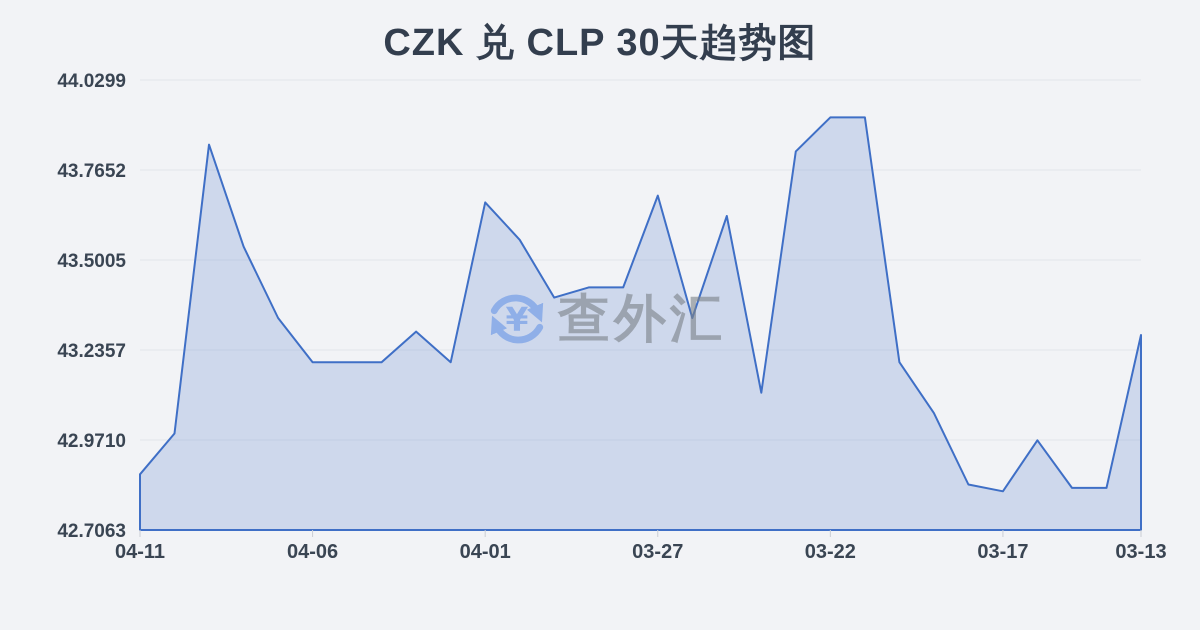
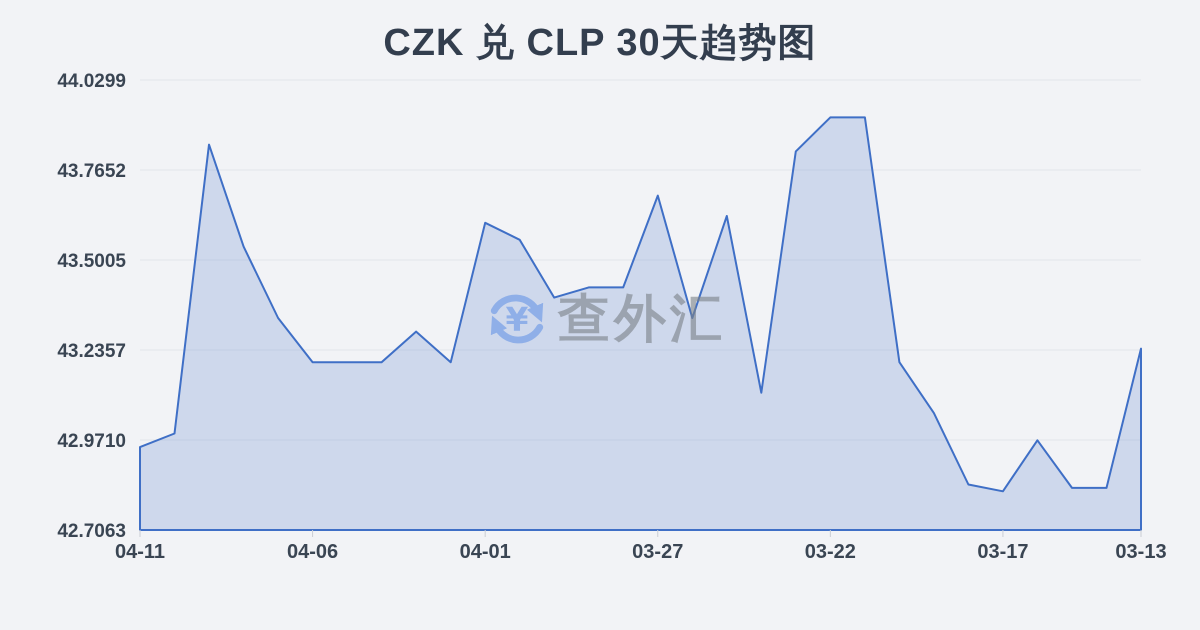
04-11: 42.87 -> 42.95
04-01: 43.67 -> 43.61
03-13: 43.28 -> 43.24
